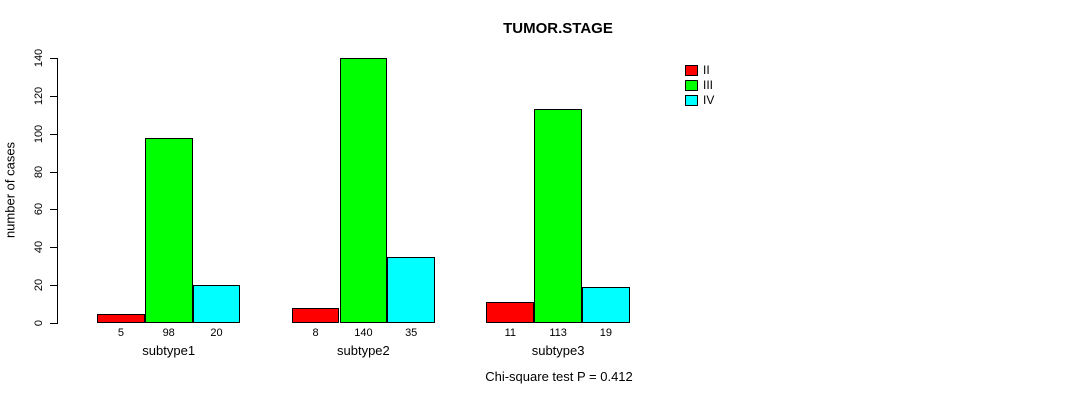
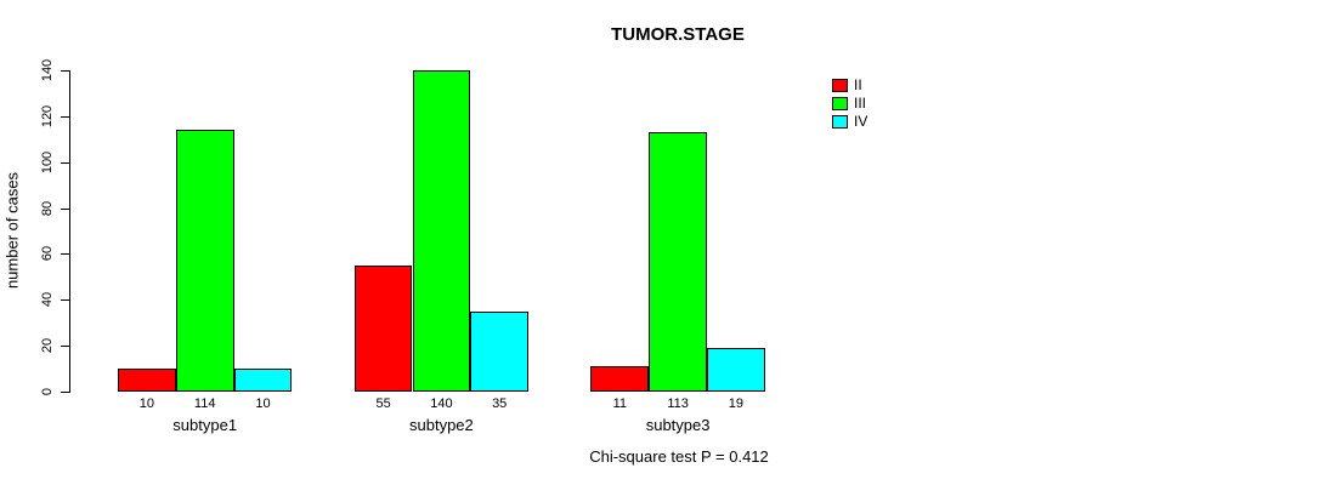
II/subtype1: 5 -> 10
III/subtype1: 98 -> 114
IV/subtype1: 20 -> 10
II/subtype2: 8 -> 55
